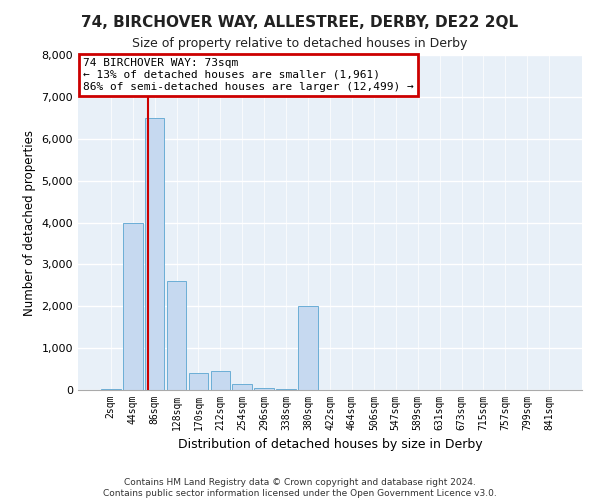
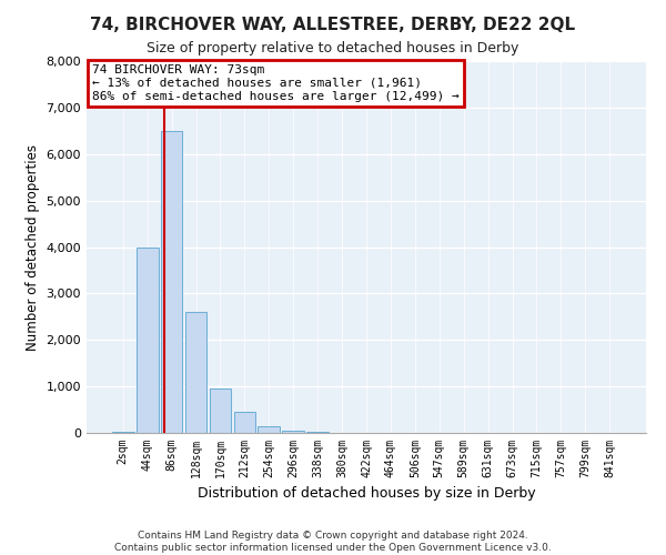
170sqm: 400 -> 950
380sqm: 2,000 -> 0
